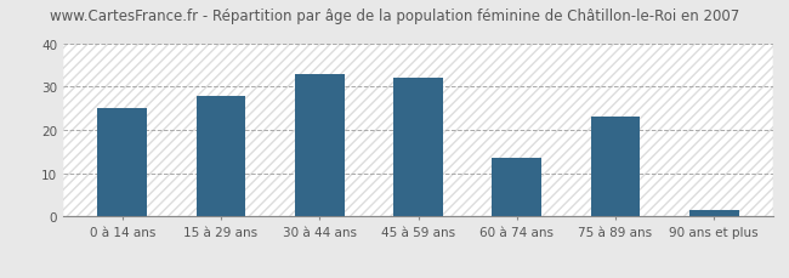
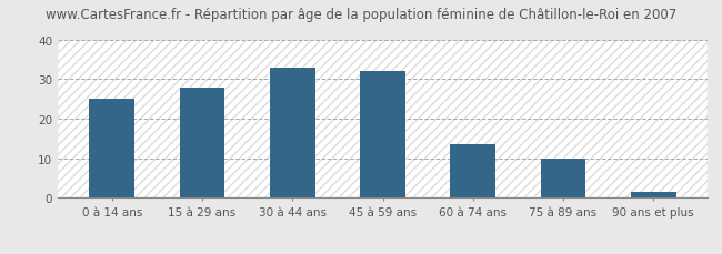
75 à 89 ans: 23.0 -> 10.0
